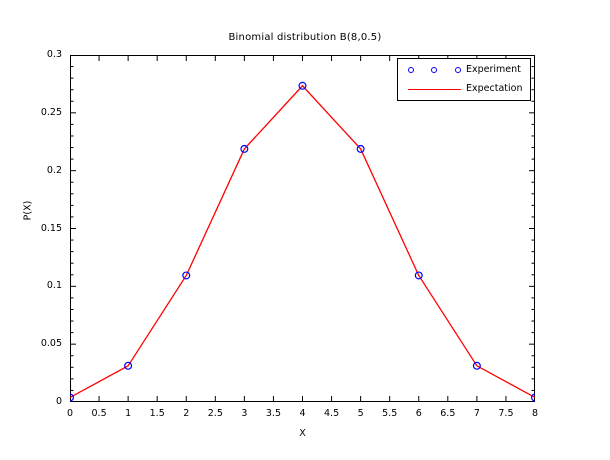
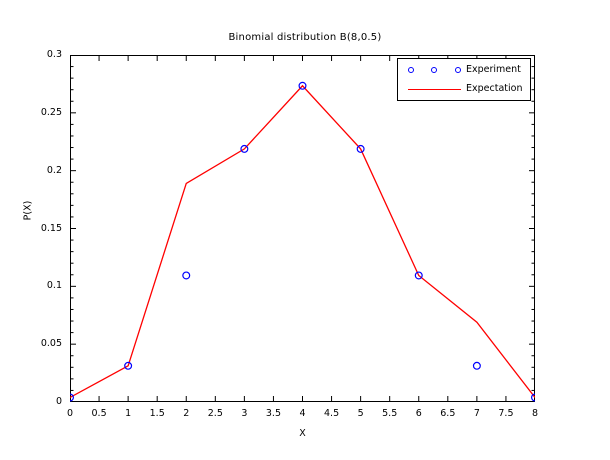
Expectation/2: 0.109 -> 0.189
Expectation/7: 0.031 -> 0.069
